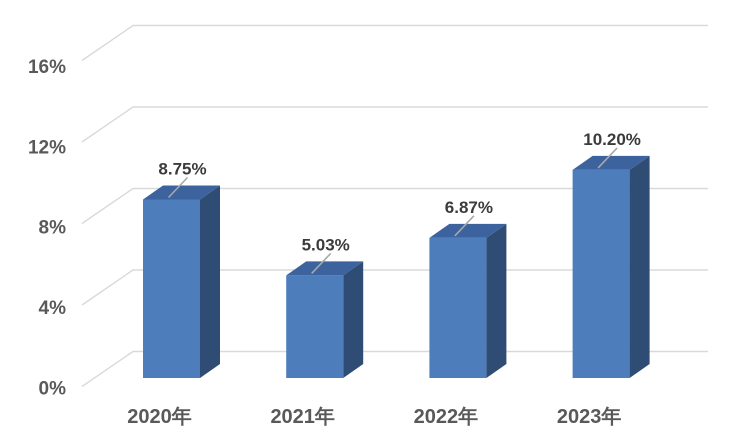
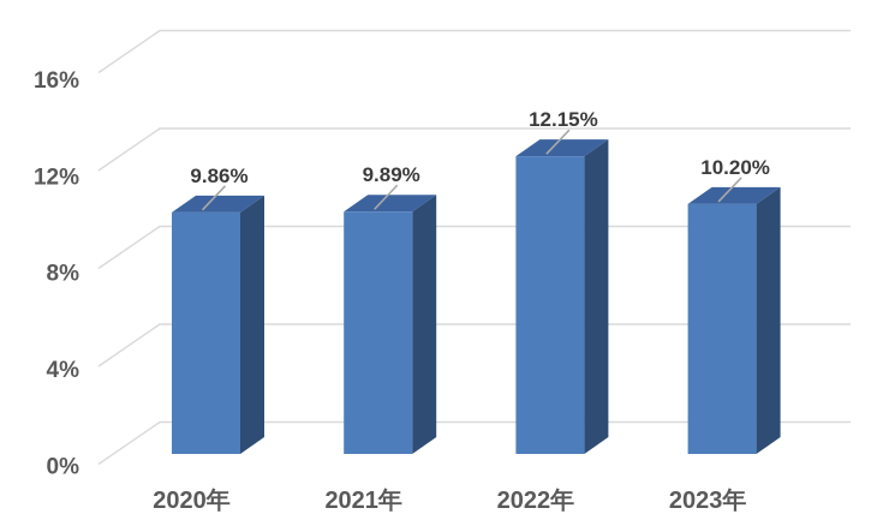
2020年: 8.75% -> 9.86%
2021年: 5.03% -> 9.89%
2022年: 6.87% -> 12.15%
